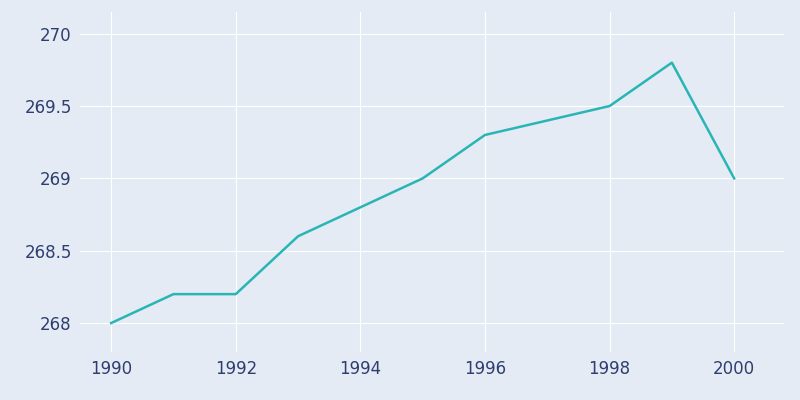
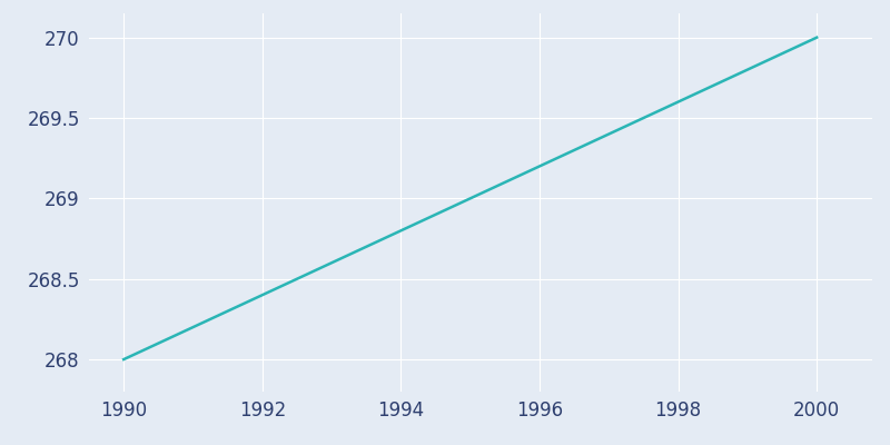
1992: 268.2 -> 268.4
1996: 269.3 -> 269.2
1998: 269.5 -> 269.6
2000: 269.0 -> 270.0
